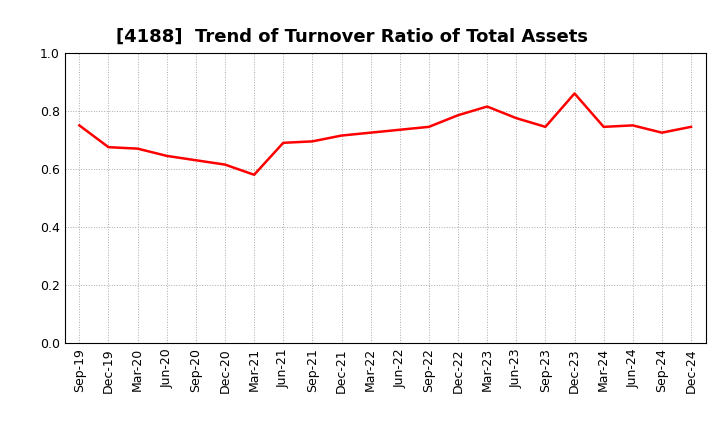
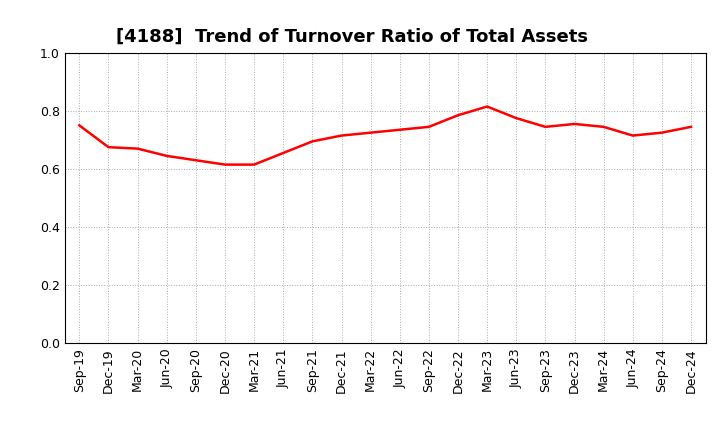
Mar-21: 0.580 -> 0.615
Jun-21: 0.690 -> 0.655
Dec-23: 0.860 -> 0.755
Jun-24: 0.750 -> 0.715
